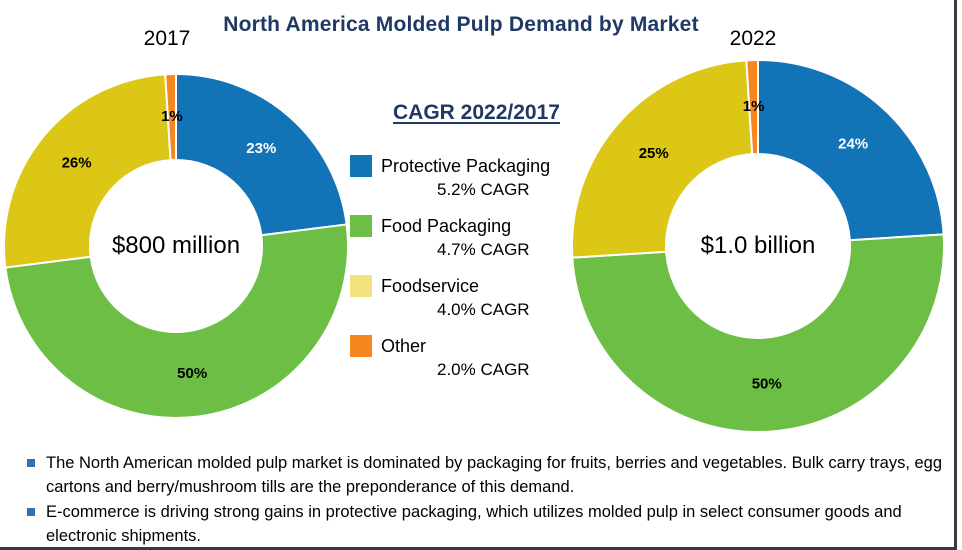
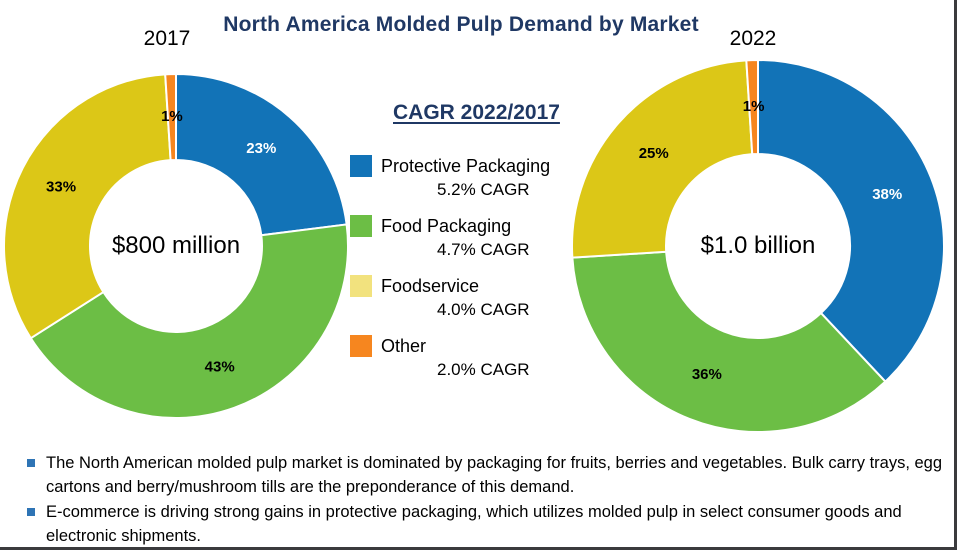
2017/Food Packaging: 50% -> 43%
2017/Foodservice: 26% -> 33%
2022/Protective Packaging: 24% -> 38%
2022/Food Packaging: 50% -> 36%
